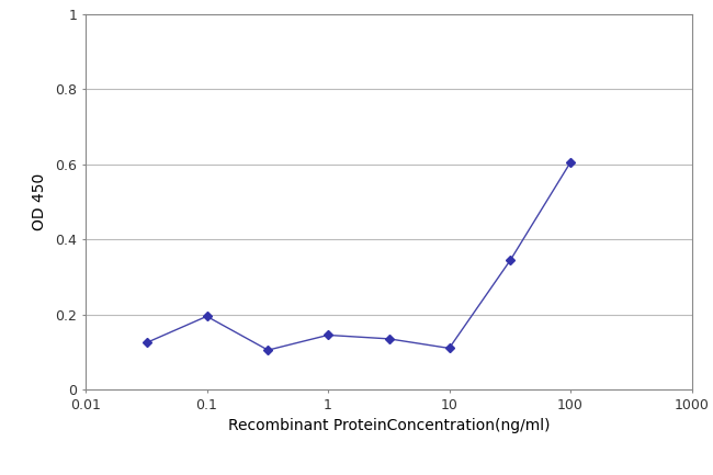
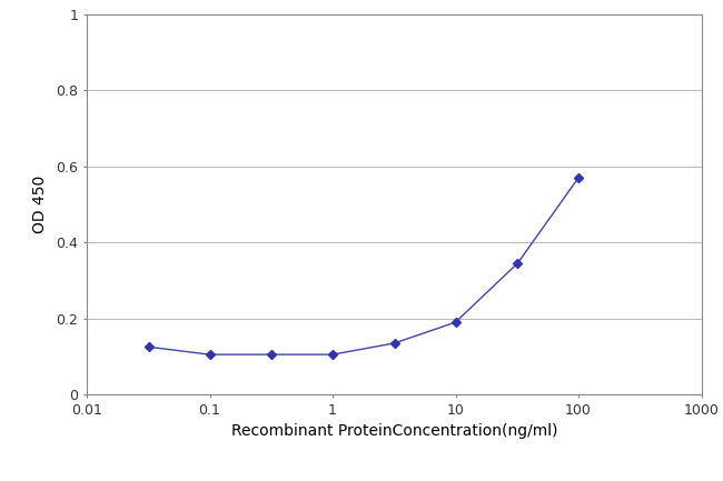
0.1: 0.195 -> 0.105
1: 0.145 -> 0.105
10: 0.110 -> 0.190
100: 0.605 -> 0.570
